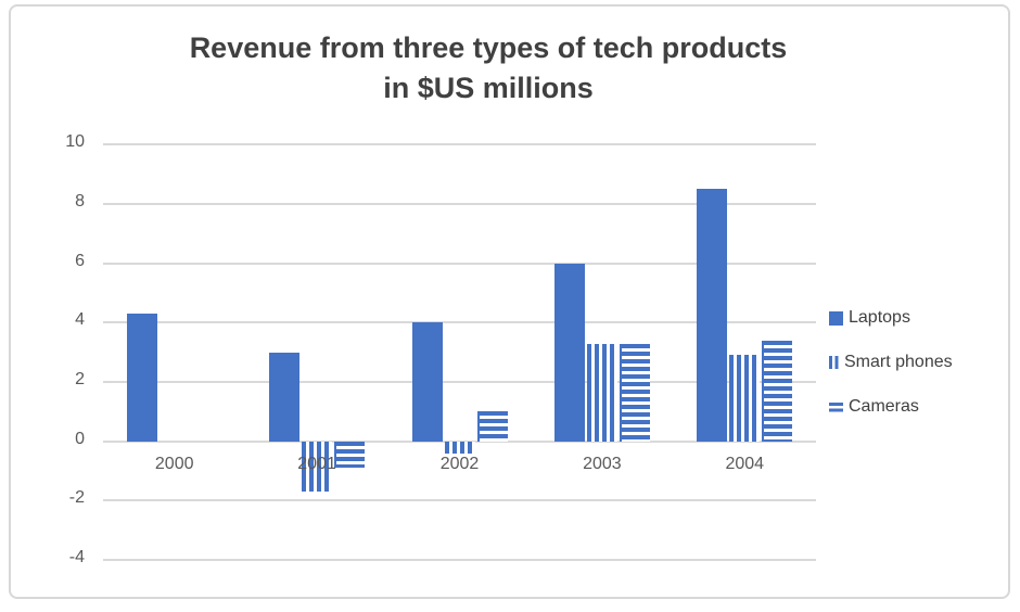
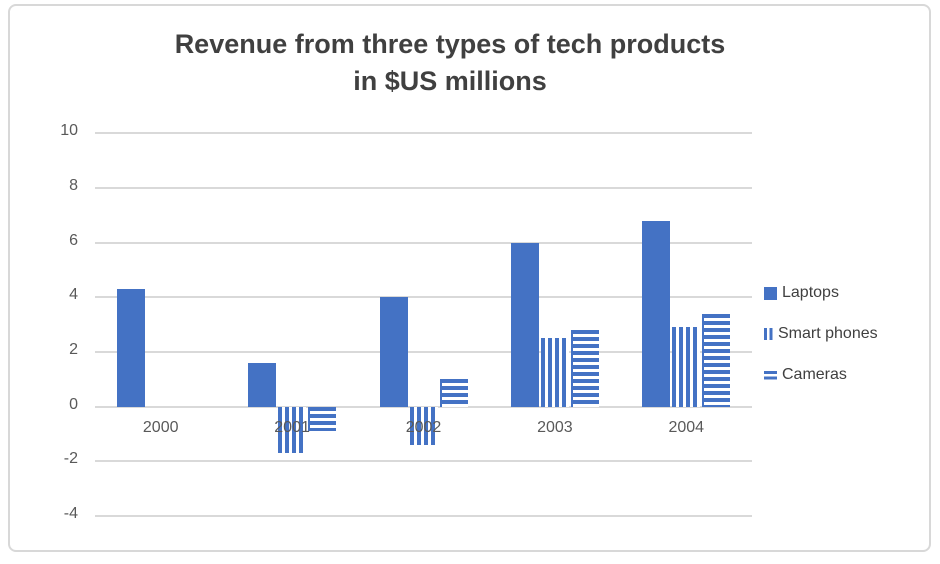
Laptops/2001: 3.0 -> 1.6
Smart phones/2002: -0.4 -> -1.4
Smart phones/2003: 3.3 -> 2.5
Cameras/2003: 3.3 -> 2.8
Laptops/2004: 8.5 -> 6.8
